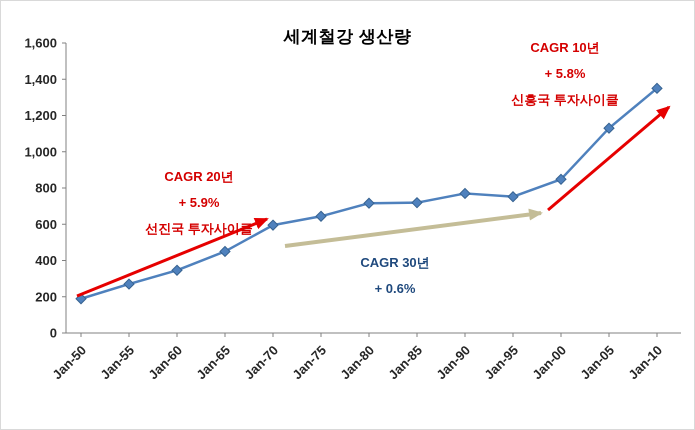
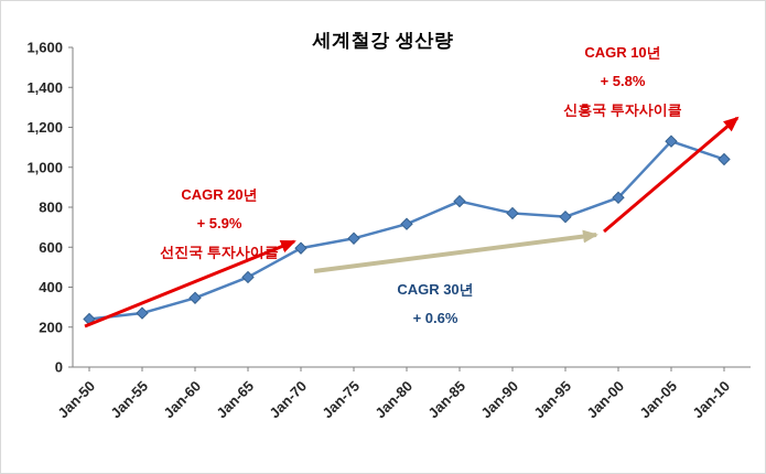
Jan-50: 190 -> 240
Jan-85: 720 -> 830
Jan-10: 1350 -> 1040
